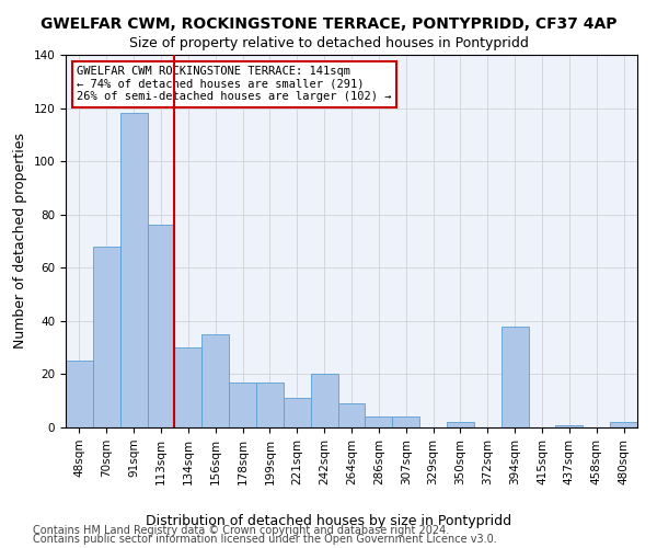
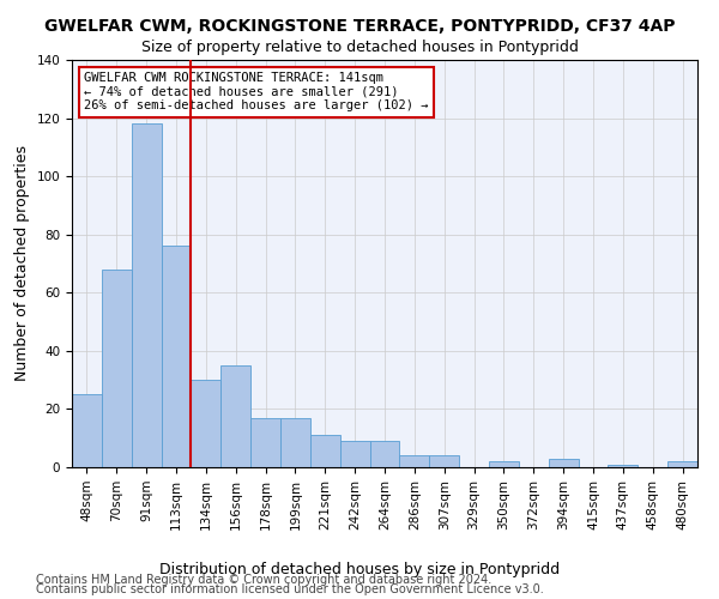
242sqm: 20 -> 9
394sqm: 38 -> 3
